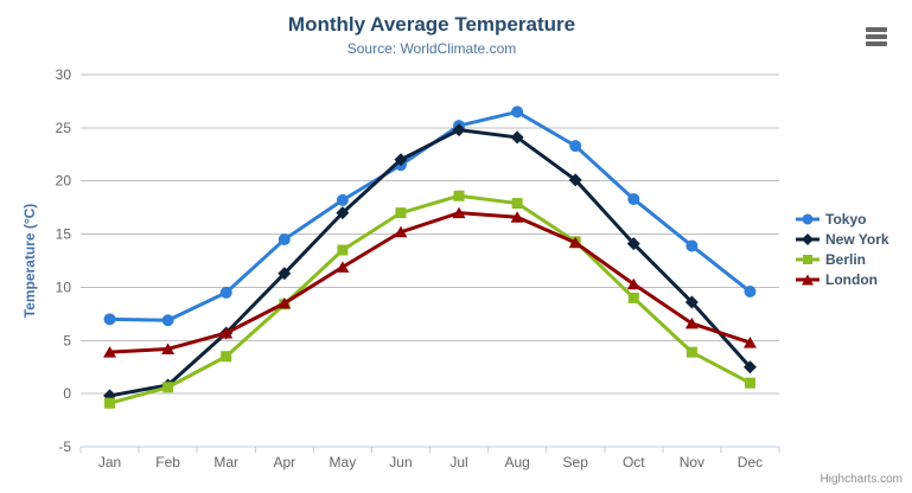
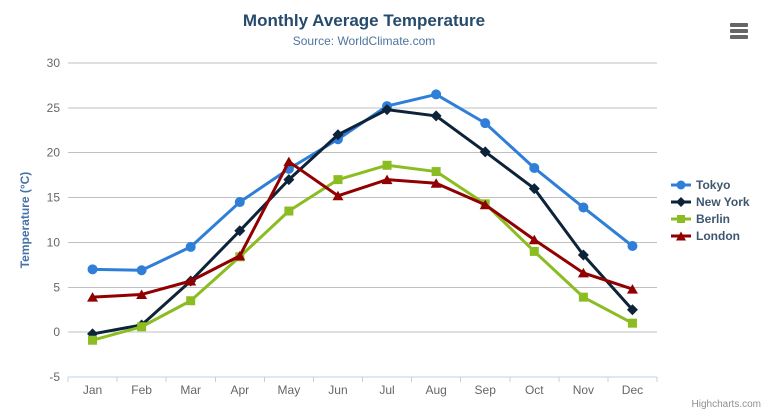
London/May: 12 -> 19
New York/Oct: 14 -> 16
